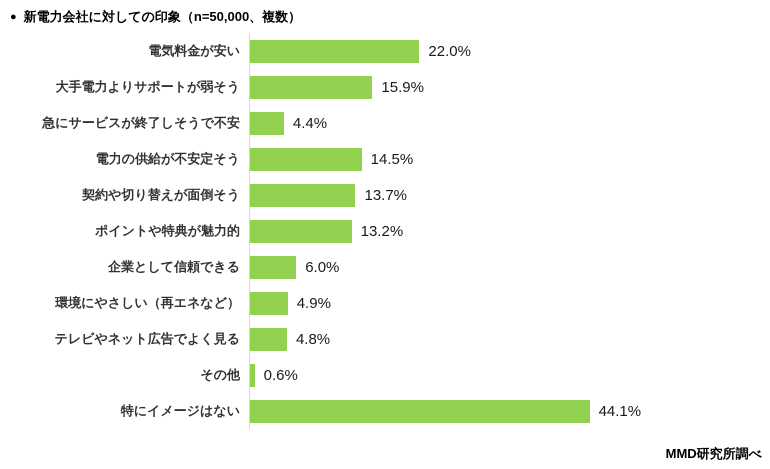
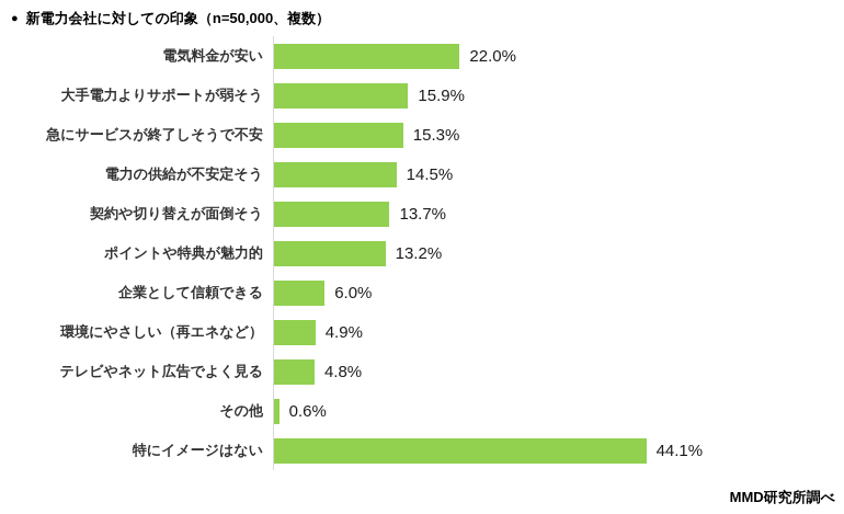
急にサービスが終了しそうで不安: 4.4% -> 15.3%
